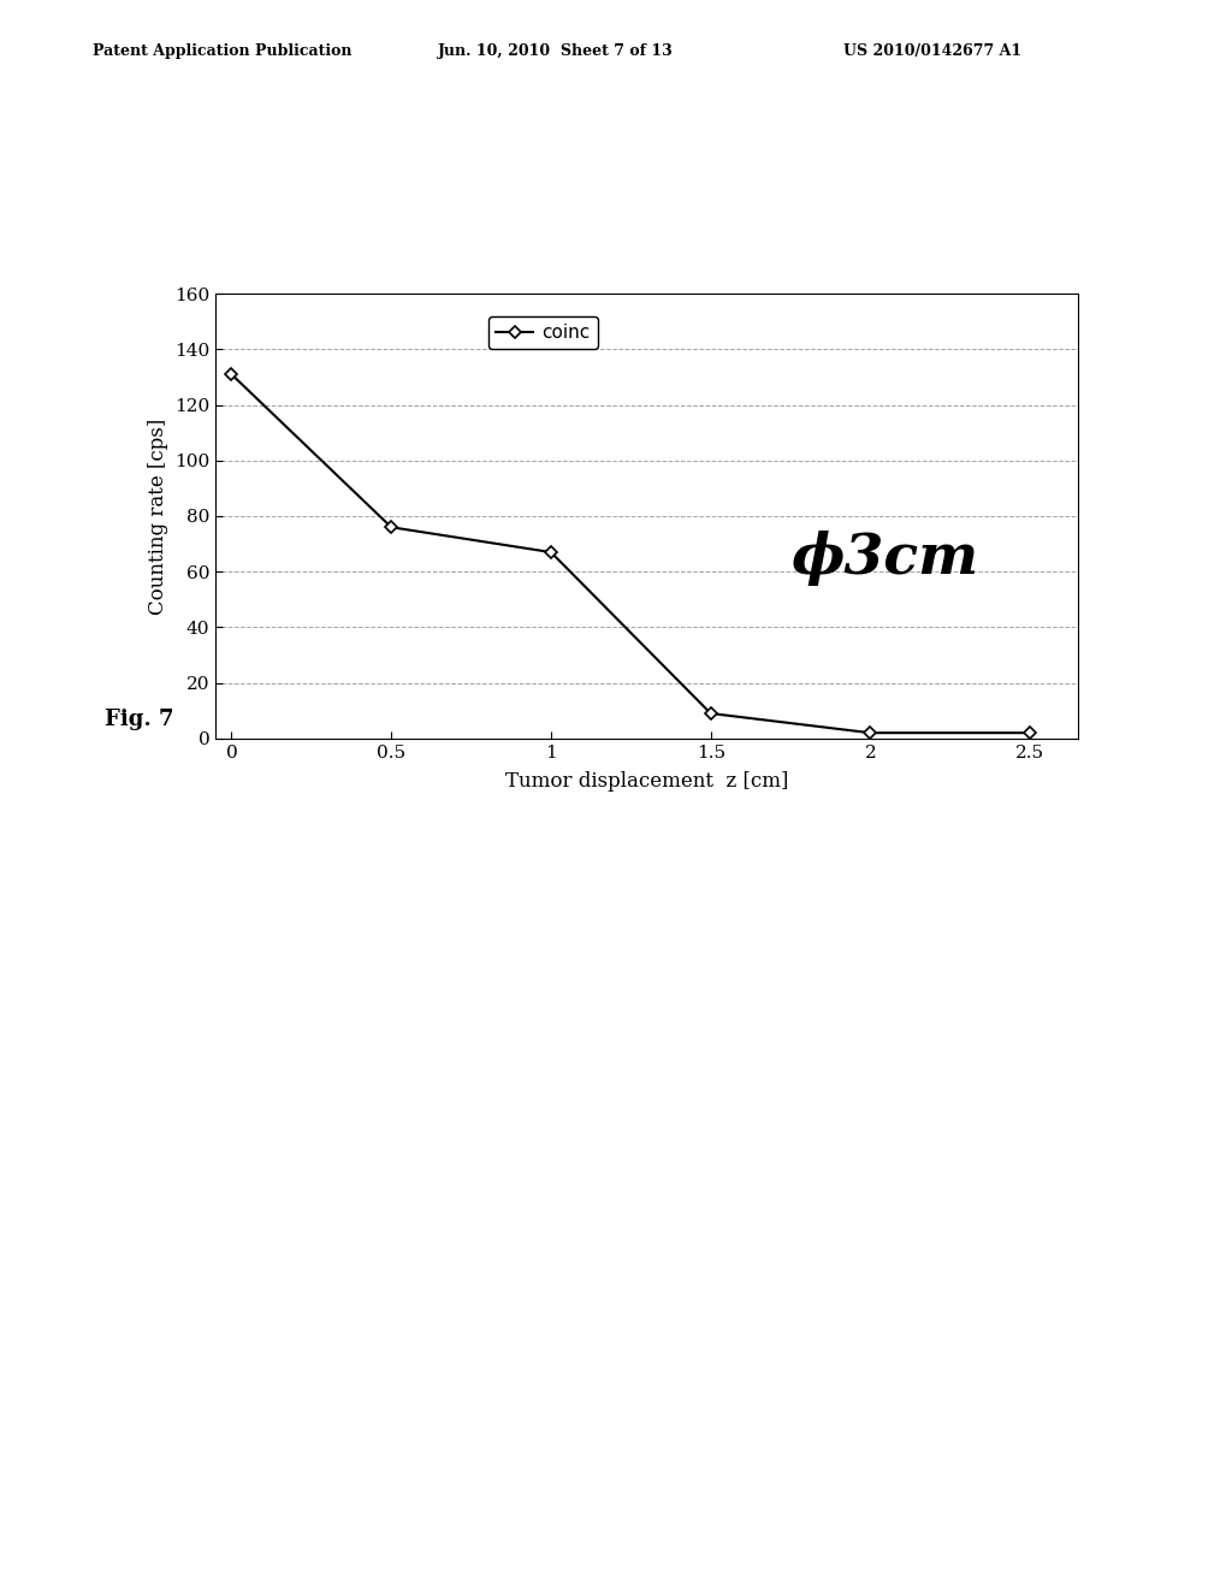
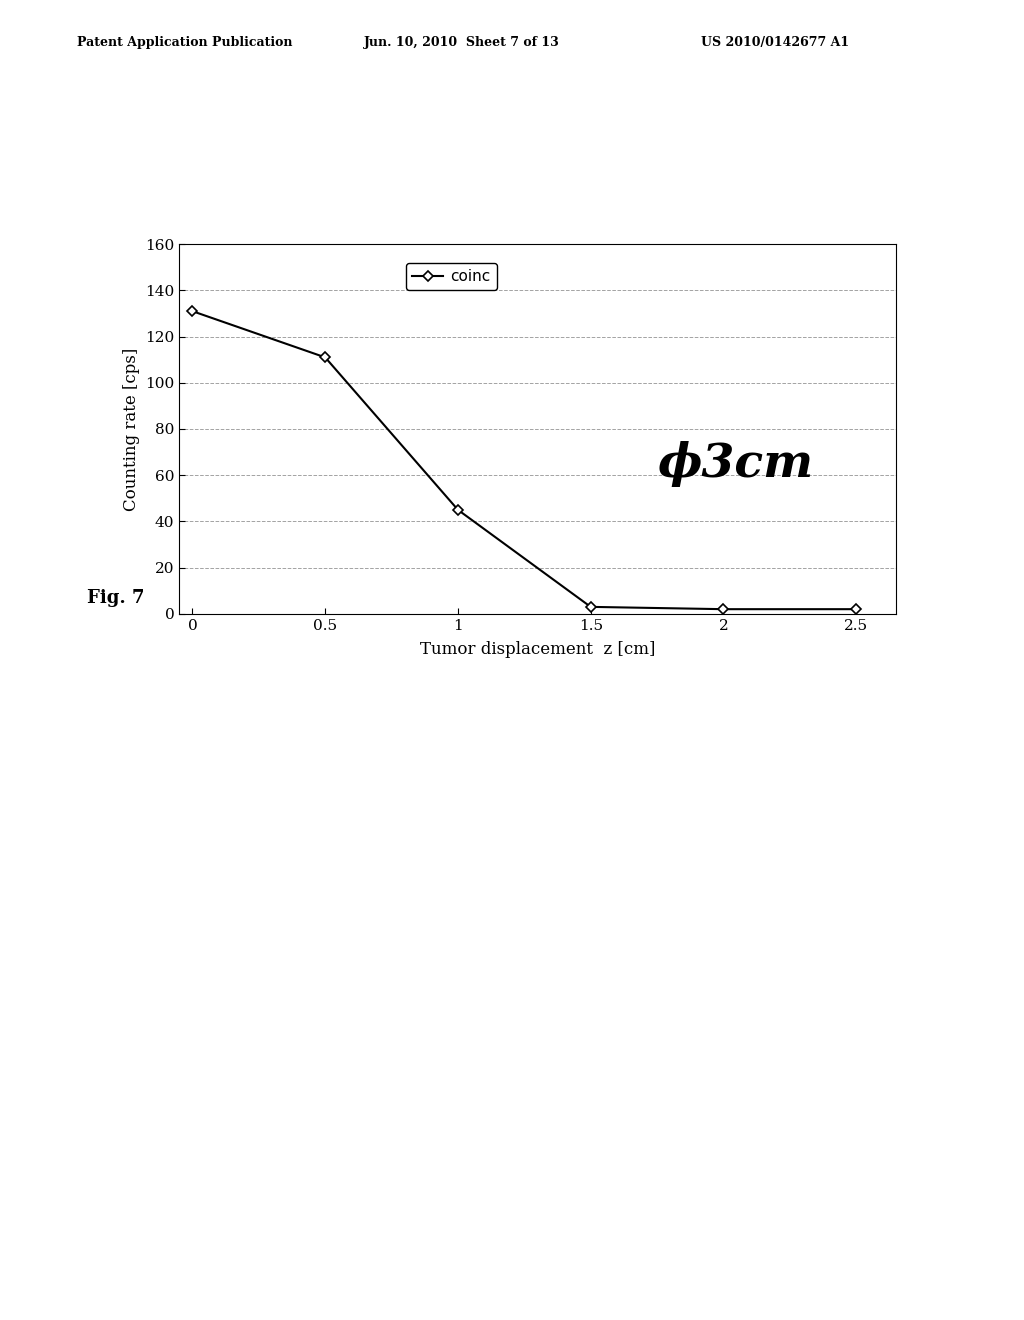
0.5: 76 -> 111
1: 67 -> 45
1.5: 9 -> 3
